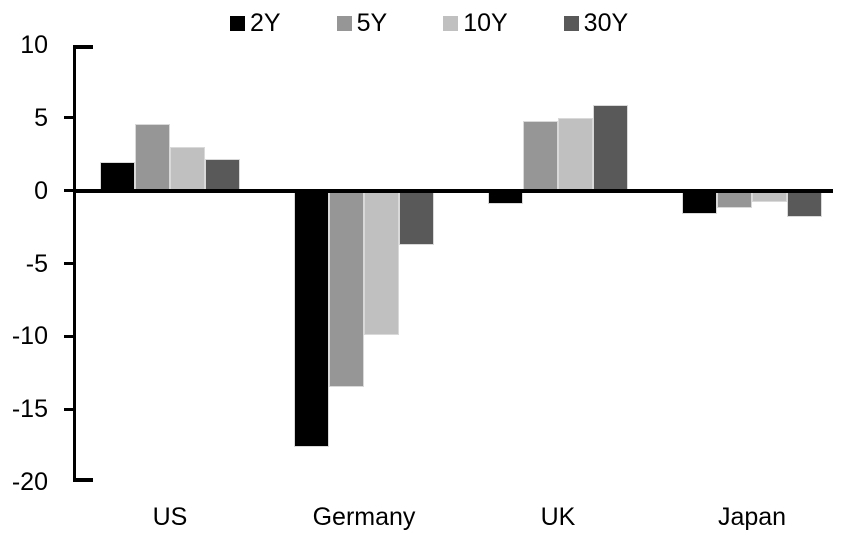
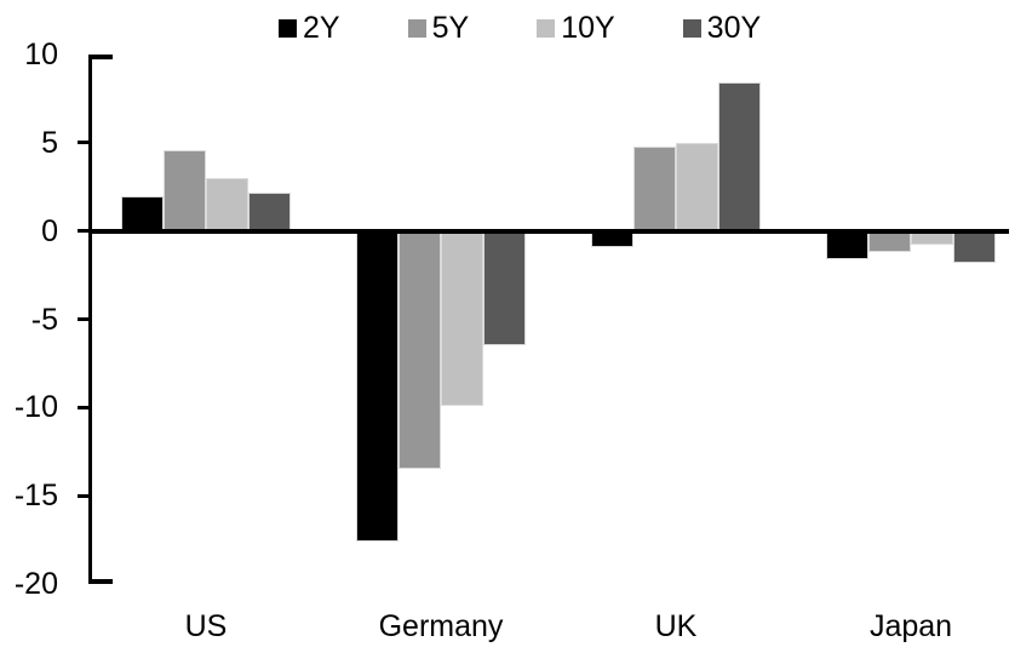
30Y/Germany: -3.7 -> -6.5
30Y/UK: 5.9 -> 8.4
